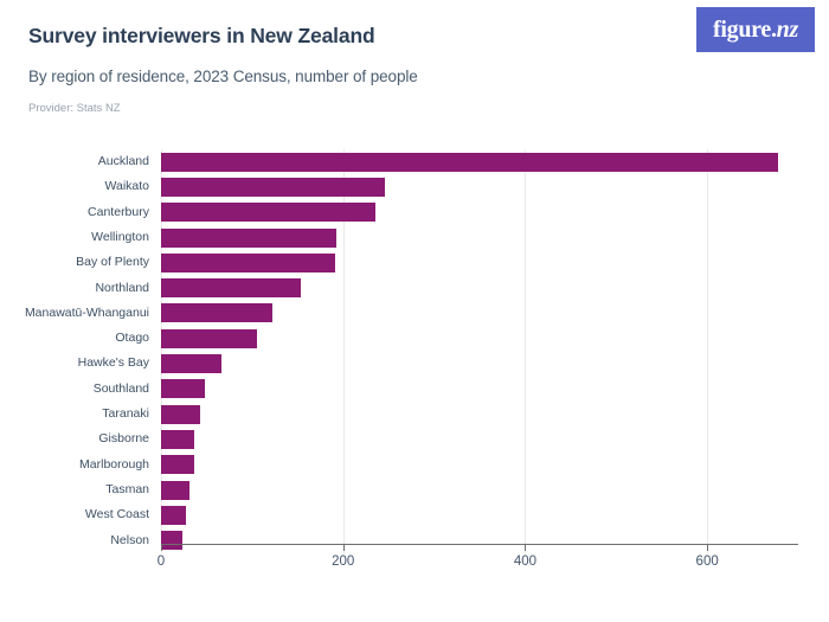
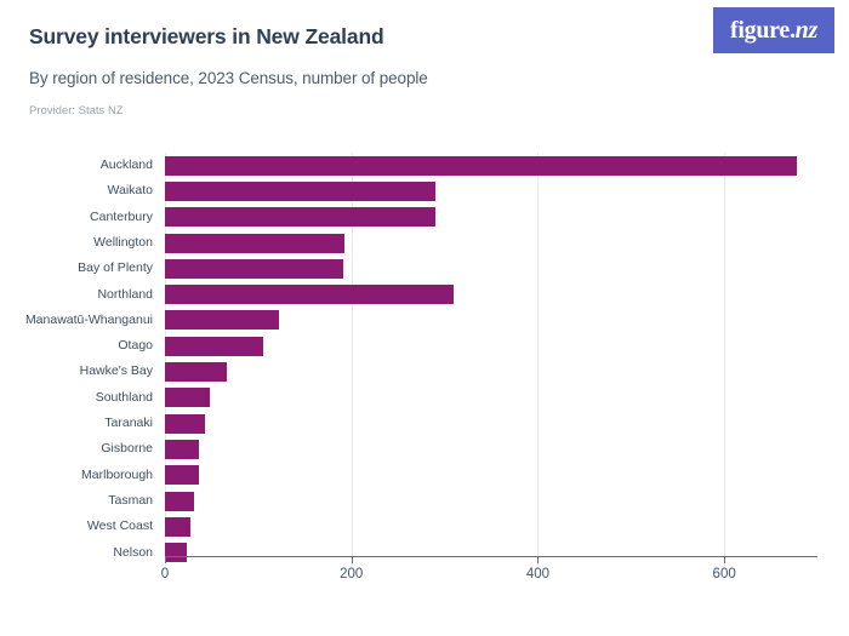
Waikato: 250 -> 290
Canterbury: 240 -> 290
Northland: 150 -> 310
